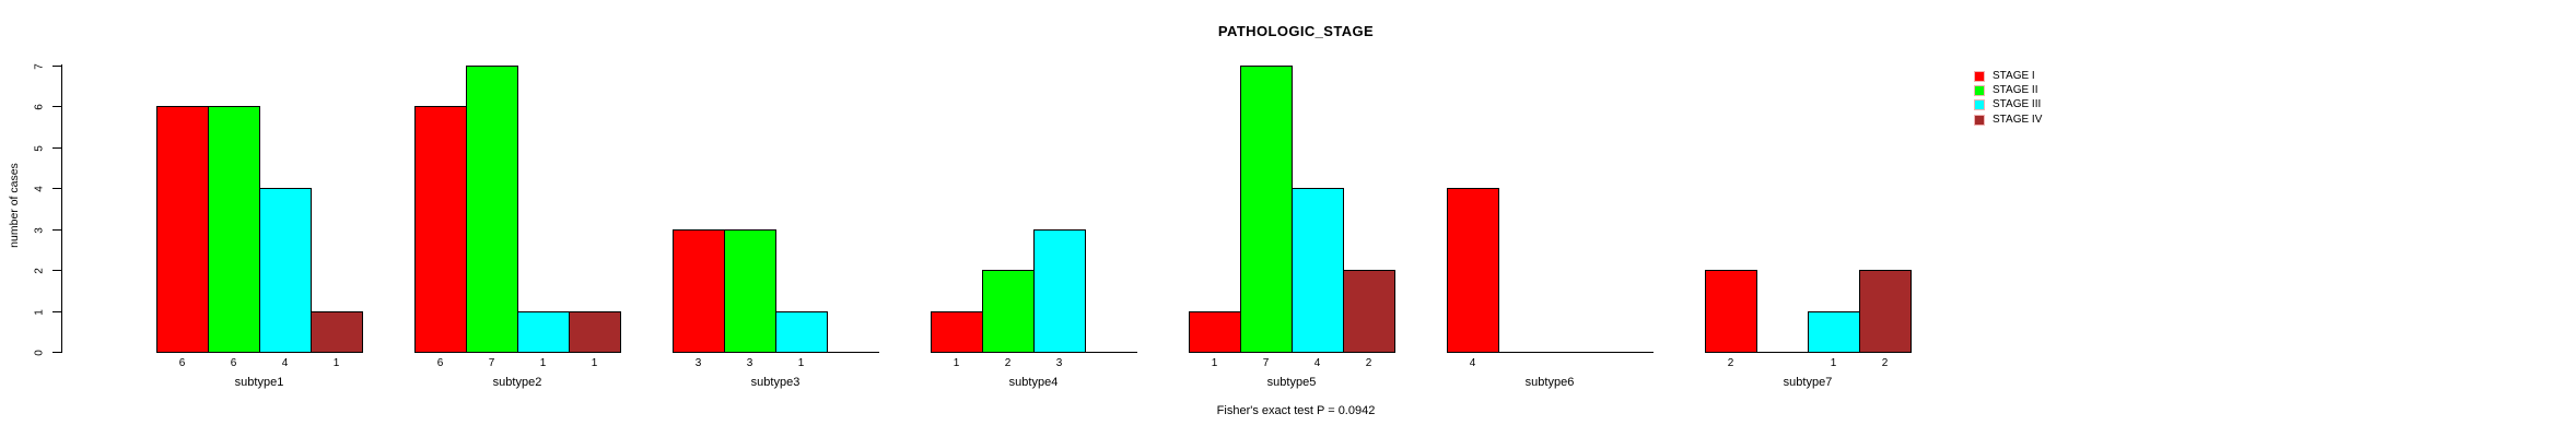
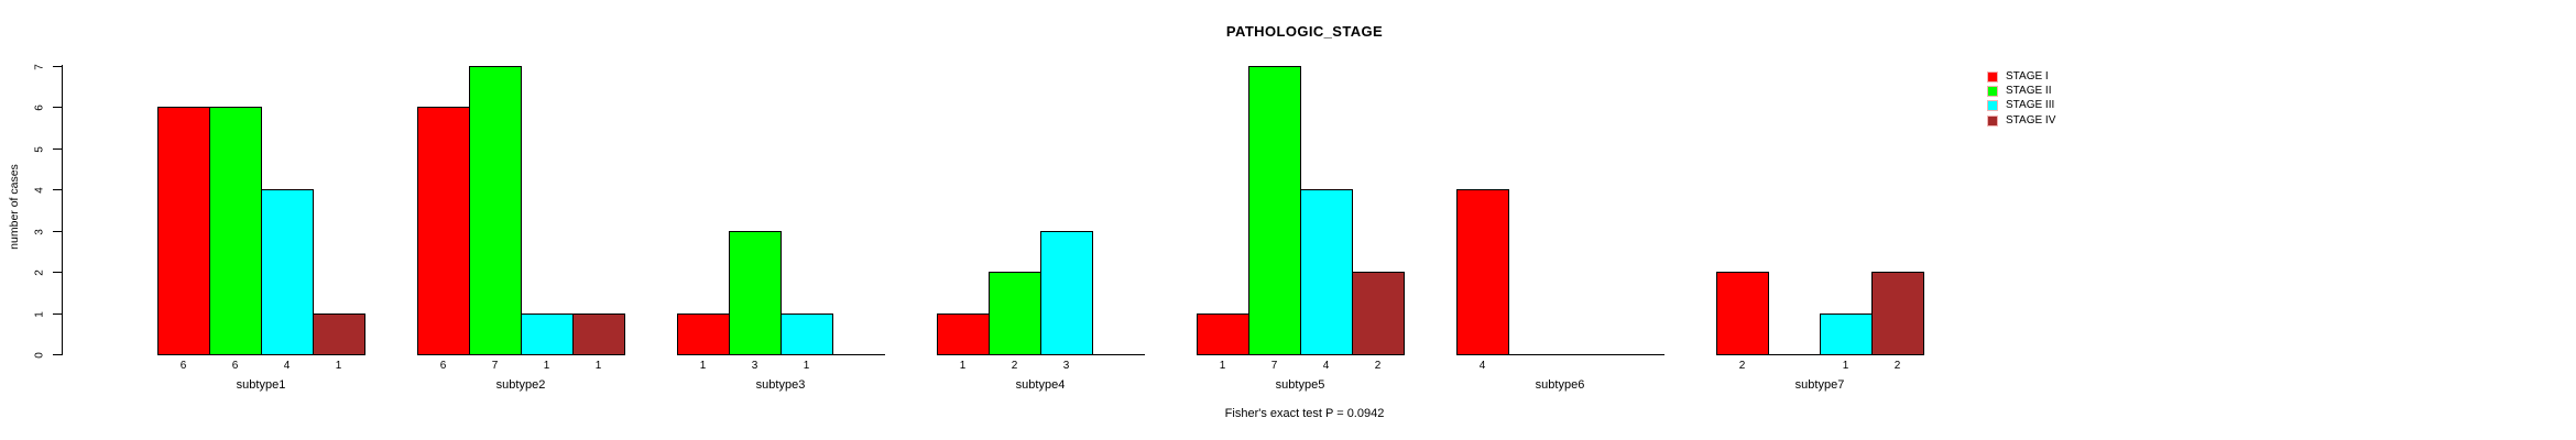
STAGE I/subtype3: 3 -> 1
